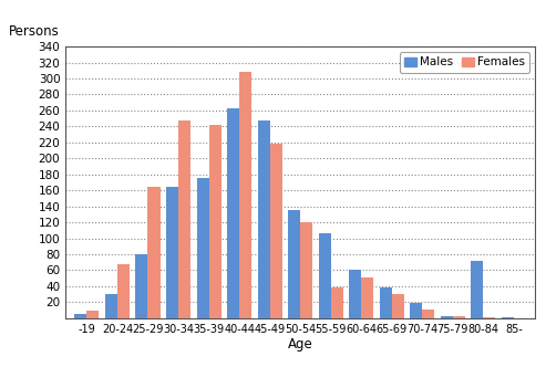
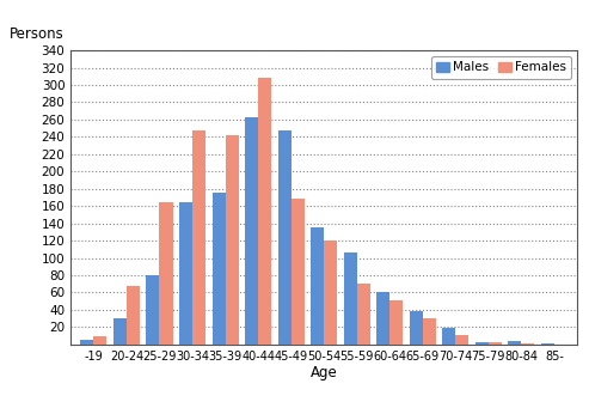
Females/45-49: 218 -> 168
Females/55-59: 38 -> 70
Males/80-84: 72 -> 4
